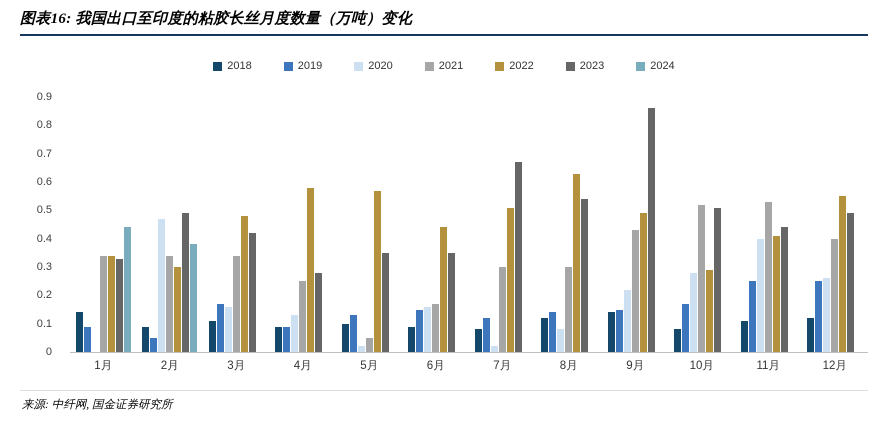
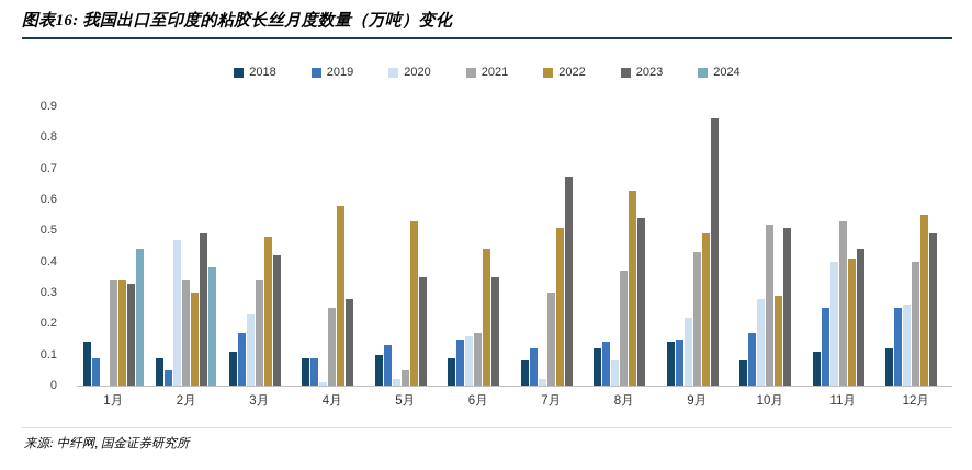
2020/3月: 0.16 -> 0.23
2020/4月: 0.13 -> 0.01
2022/5月: 0.57 -> 0.53
2021/8月: 0.30 -> 0.37
